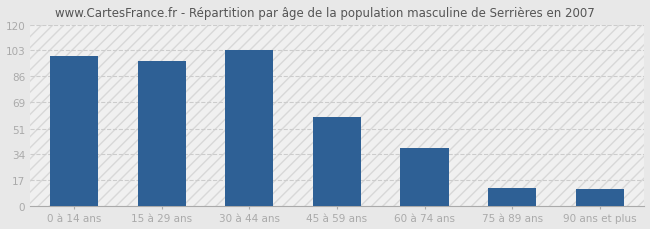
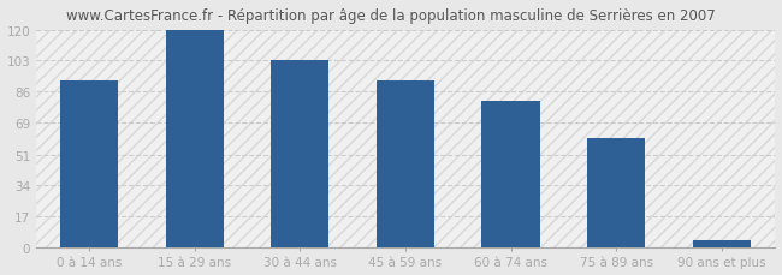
0 à 14 ans: 99 -> 92
15 à 29 ans: 96 -> 120
45 à 59 ans: 59 -> 92
60 à 74 ans: 38 -> 81
75 à 89 ans: 12 -> 60
90 ans et plus: 11 -> 4
